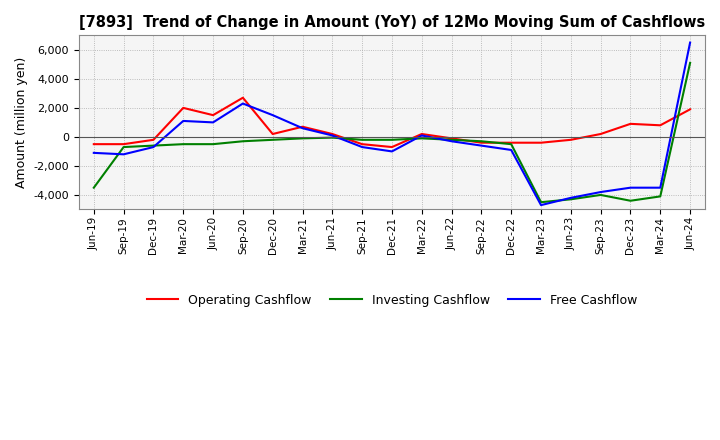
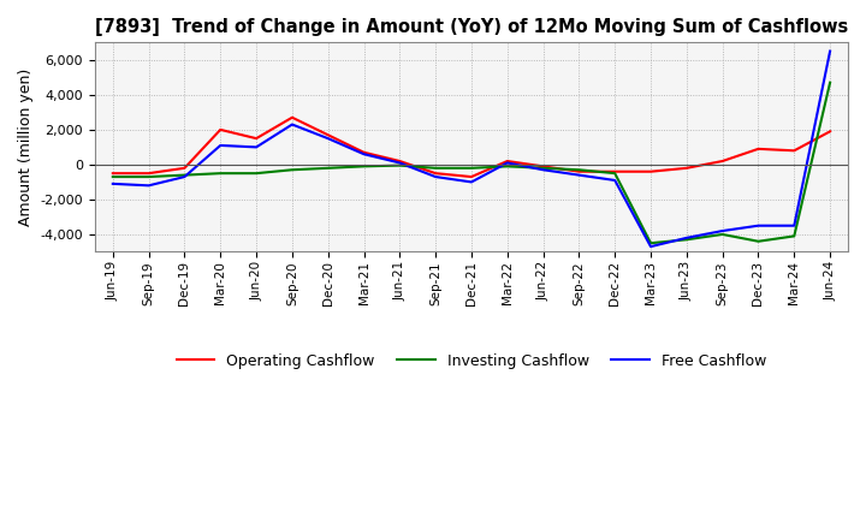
Investing Cashflow/Jun-19: -3,500 -> -700
Operating Cashflow/Dec-20: 200 -> 1,700
Investing Cashflow/Jun-24: 5,100 -> 4,700
